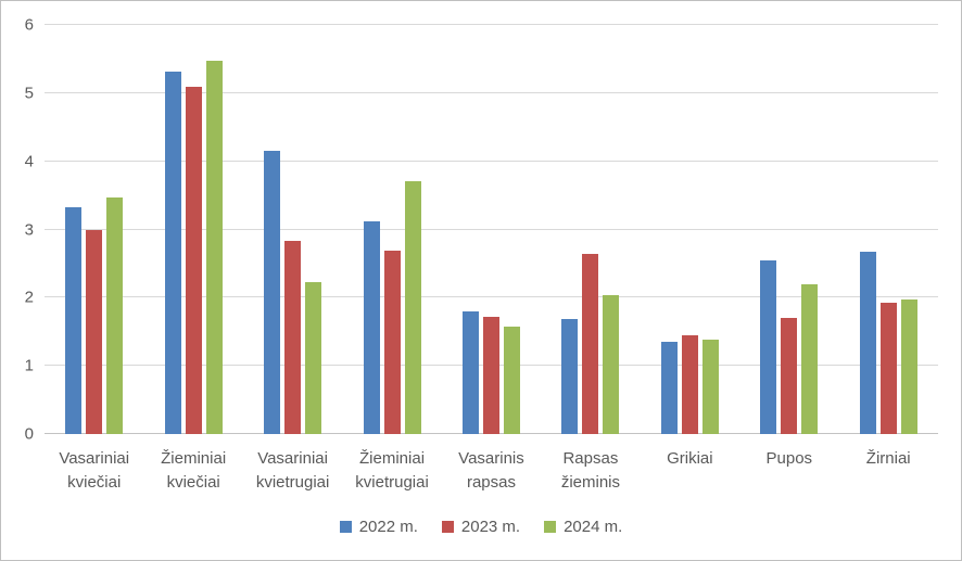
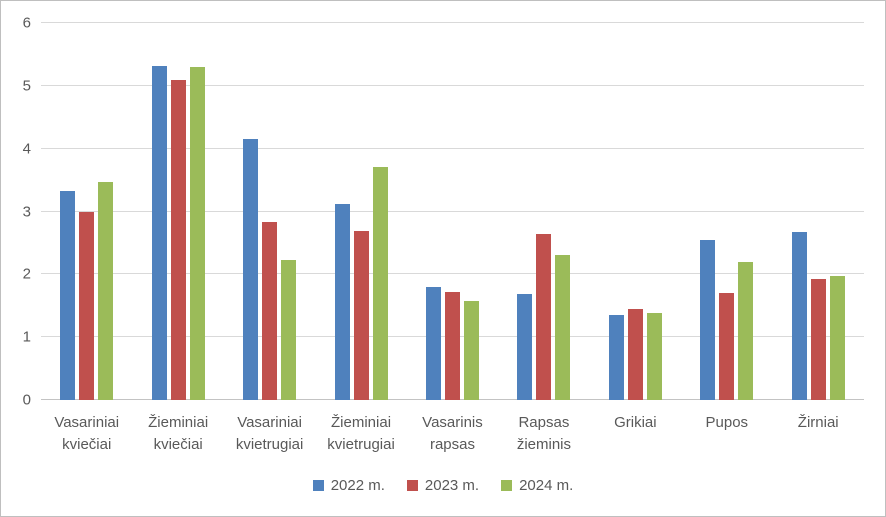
2024 m./Žieminiai kviečiai: 5.5 -> 5.3
2024 m./Rapsas žieminis: 2.0 -> 2.3
